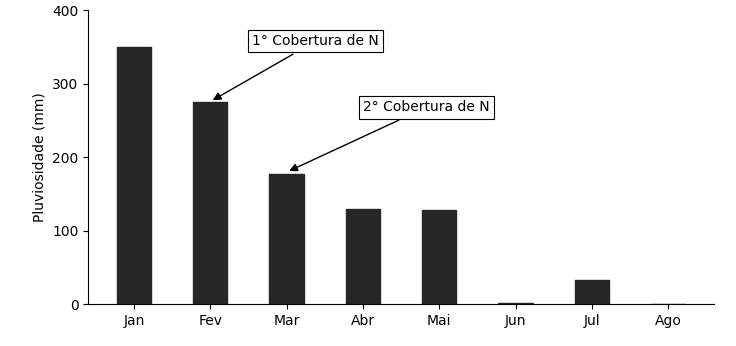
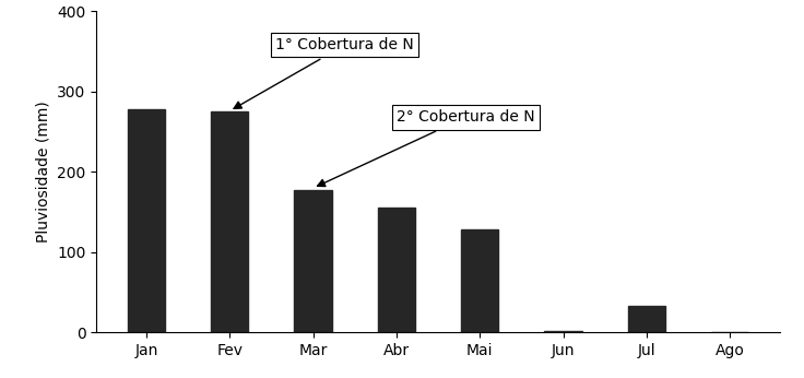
Jan: 350 -> 278
Abr: 130 -> 156
